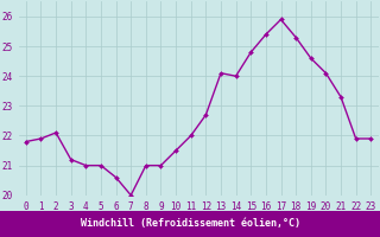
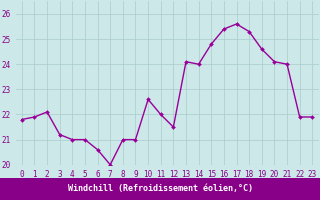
10: 21.5 -> 22.6
12: 22.7 -> 21.5
17: 25.9 -> 25.6
21: 23.3 -> 24.0
